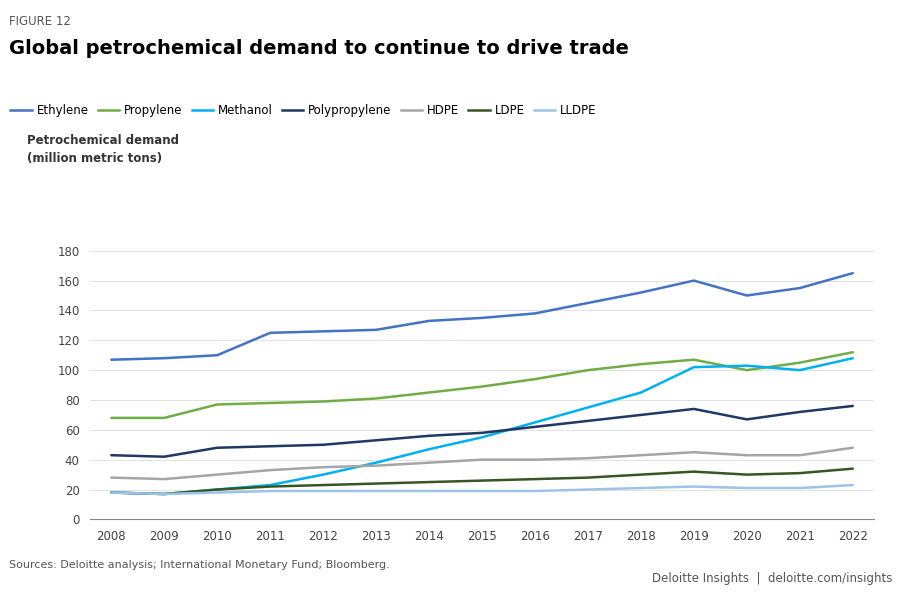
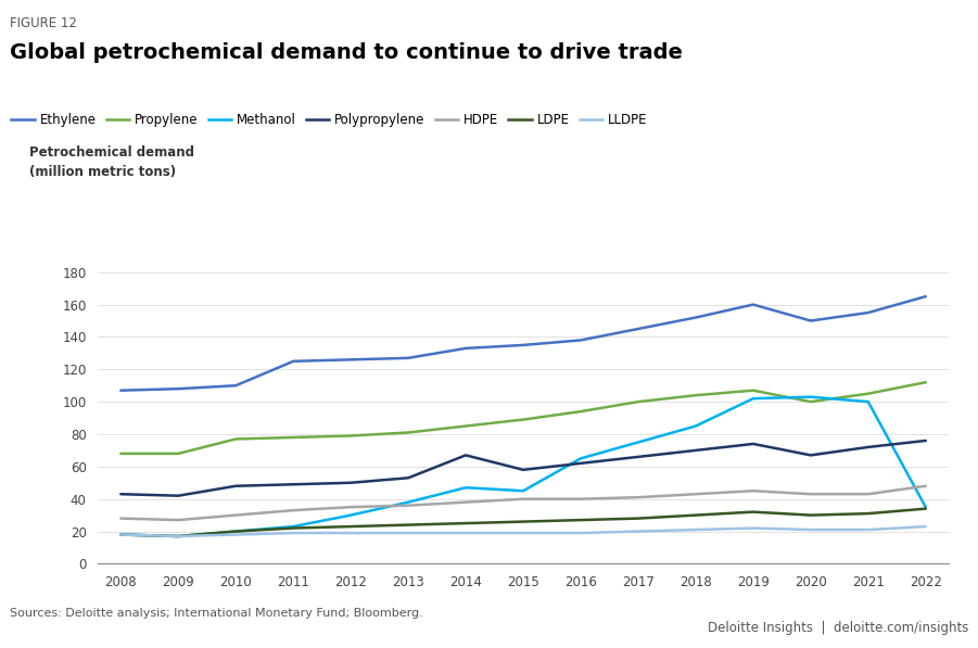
Polypropylene/2014: 56 -> 67
Methanol/2015: 55 -> 45
Methanol/2022: 108 -> 35
